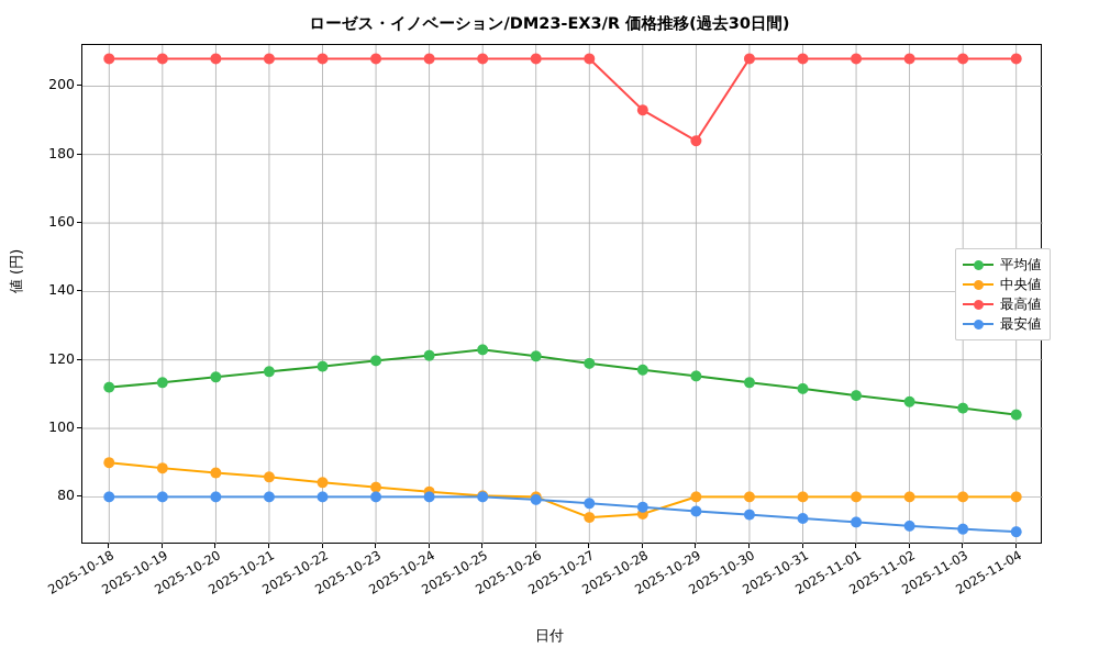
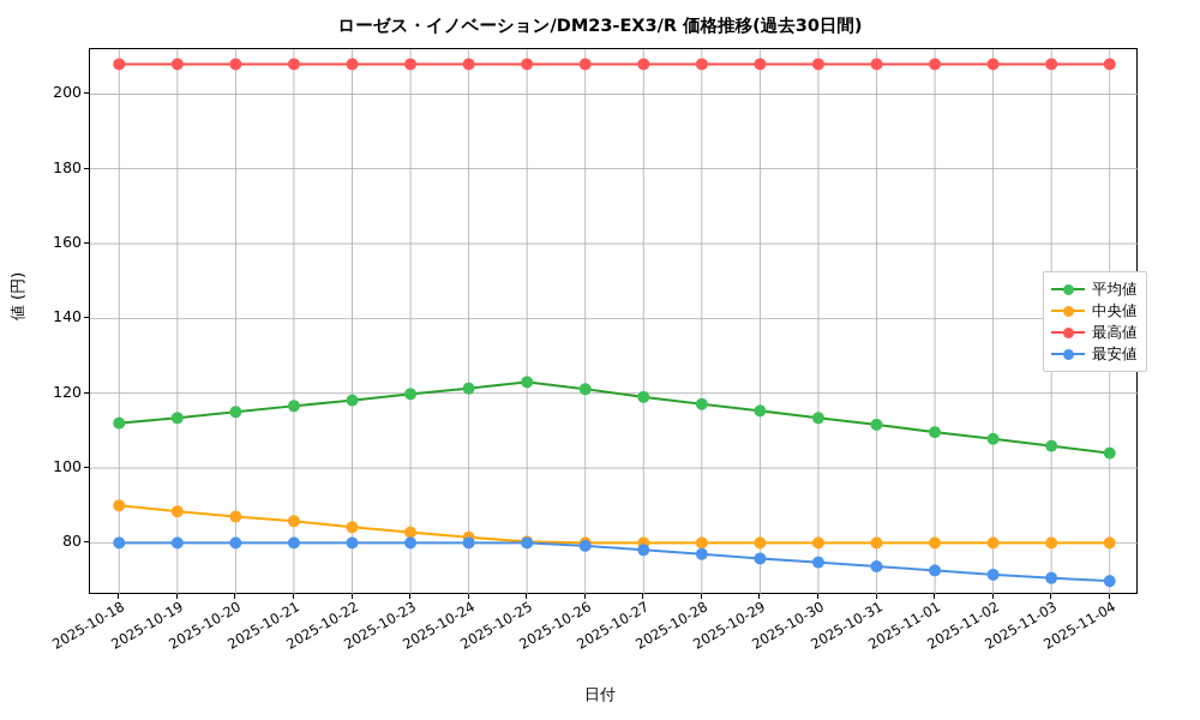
中央値/2025-10-27: 74 -> 80
中央値/2025-10-28: 75 -> 80
最高値/2025-10-28: 193 -> 208
最高値/2025-10-29: 184 -> 208
